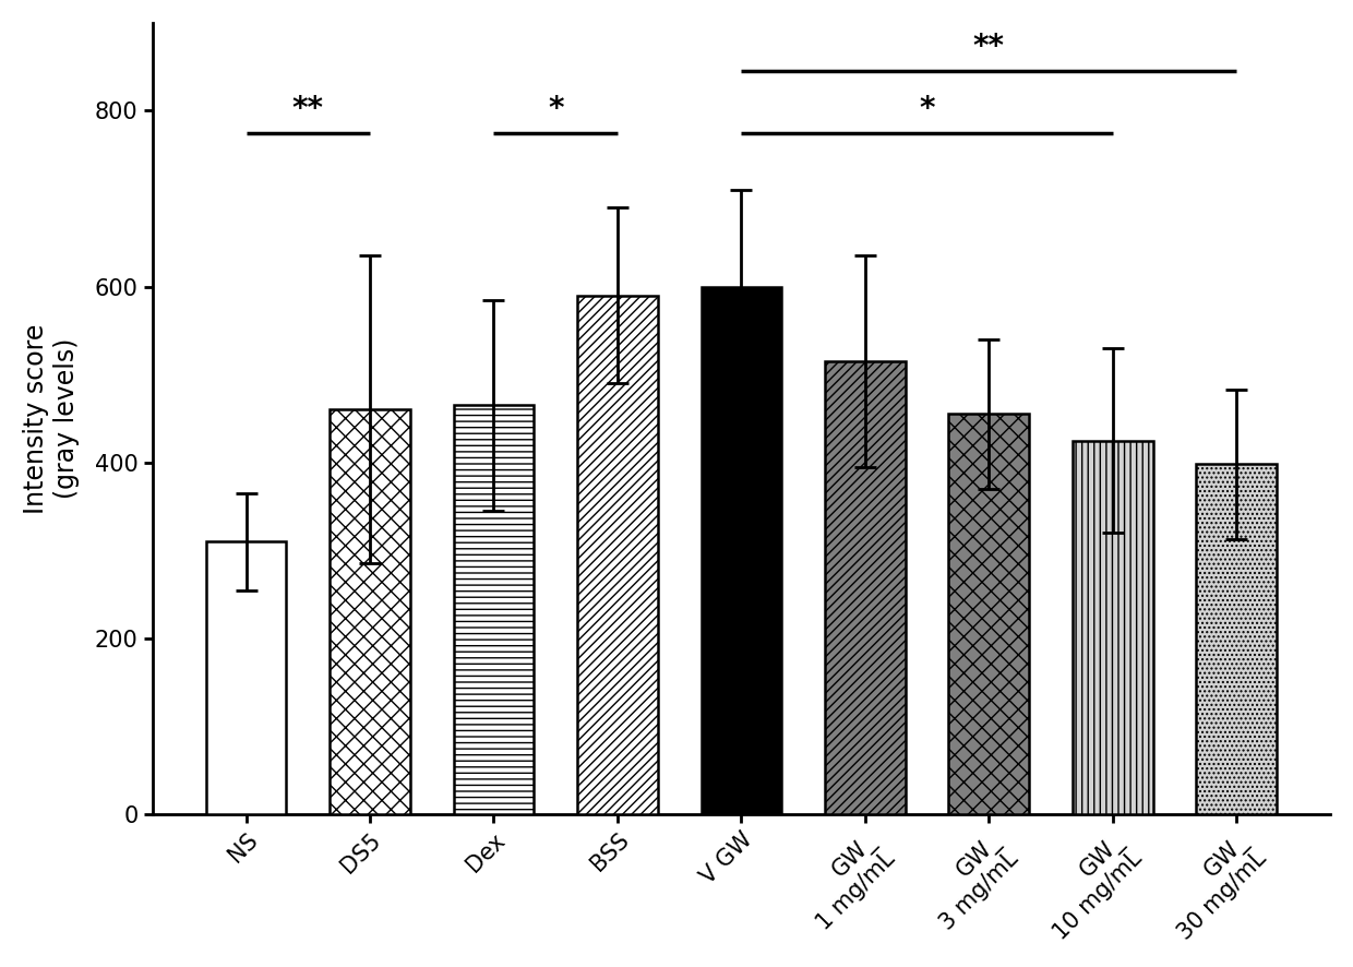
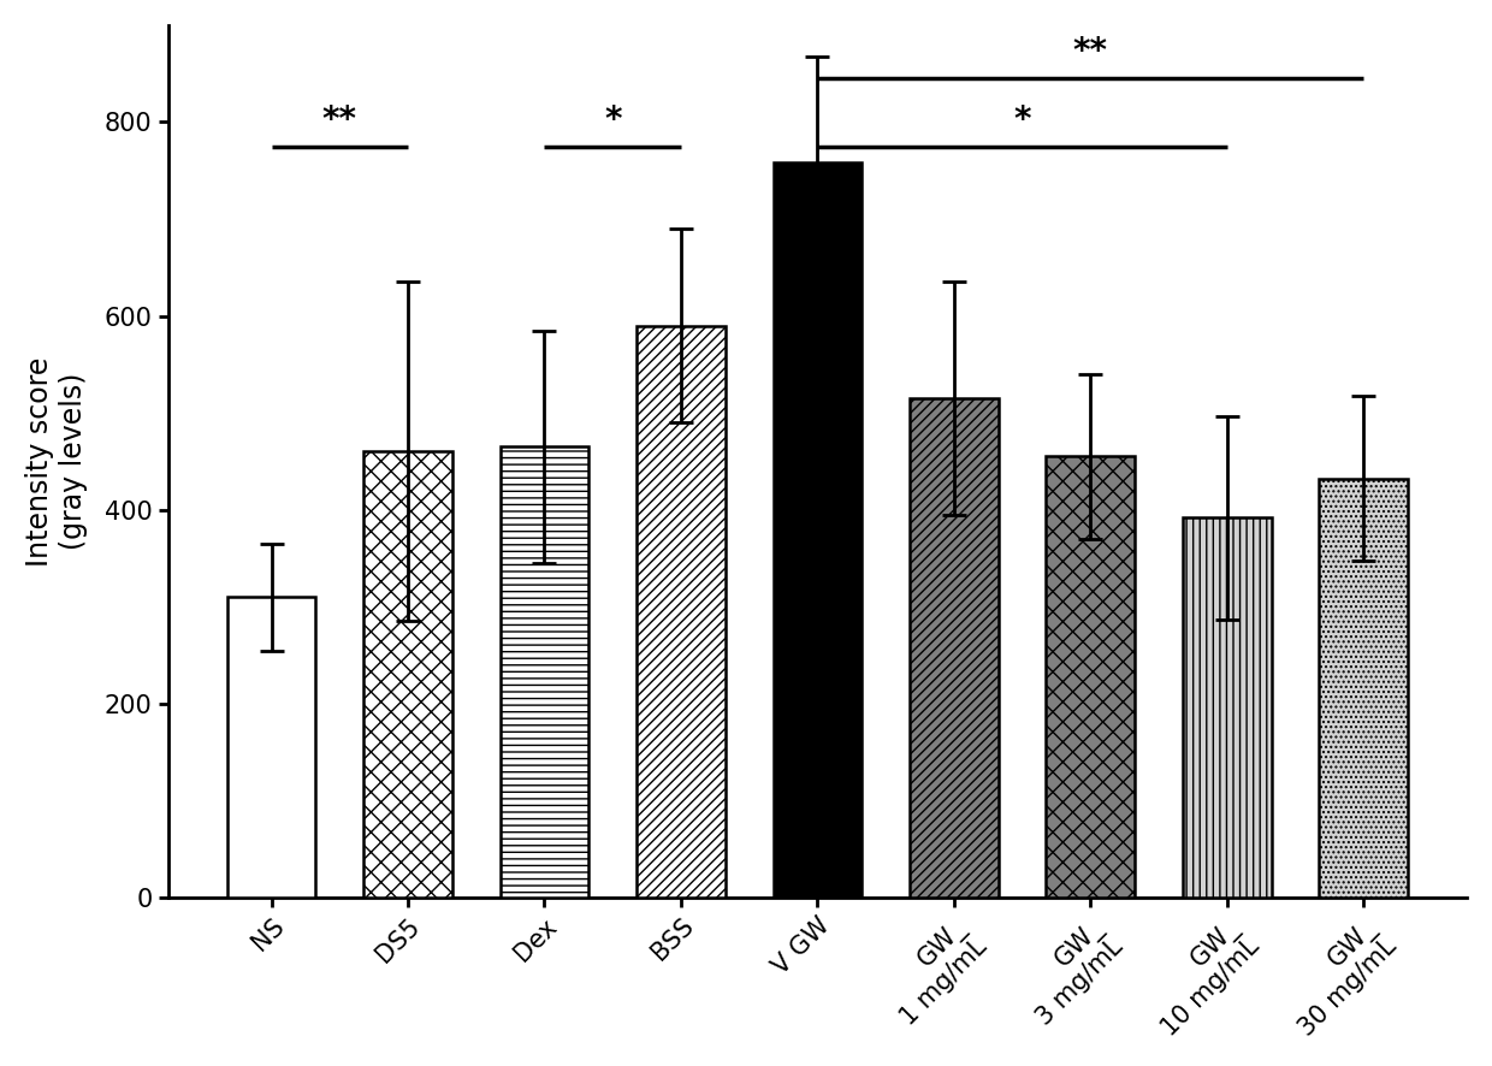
V GW: 600 -> 758
GW_ 10 mg/mL: 425 -> 392
GW_ 30 mg/mL: 398 -> 432
